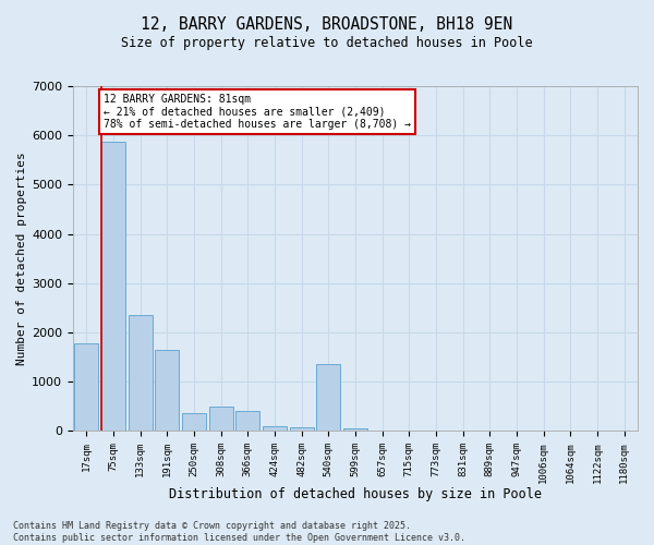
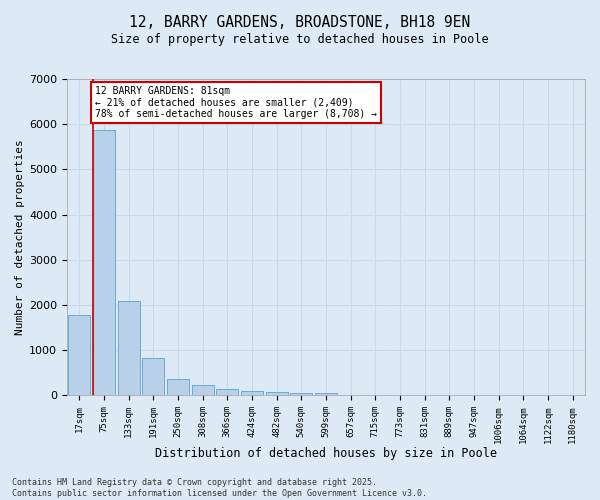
133sqm: 2350 -> 2090
191sqm: 1650 -> 830
308sqm: 500 -> 220
366sqm: 400 -> 140
540sqm: 1350 -> 60
